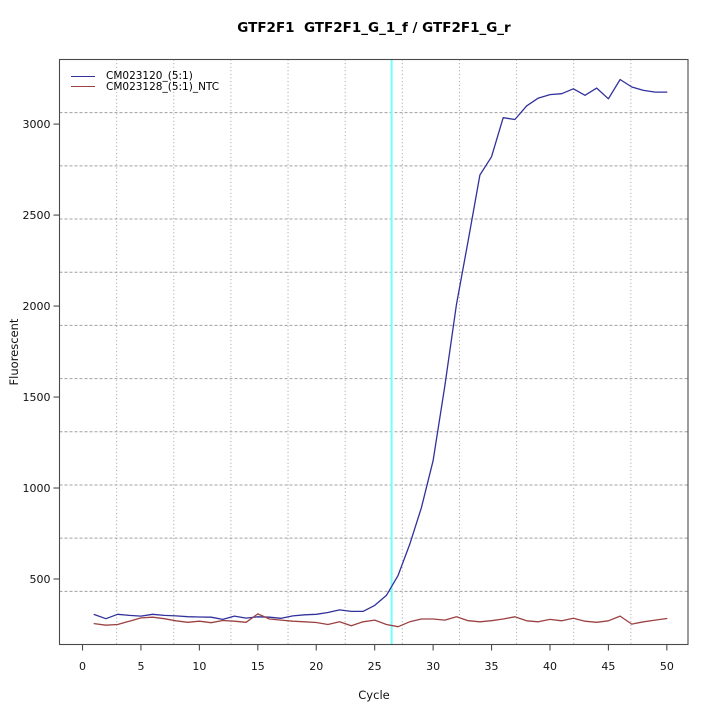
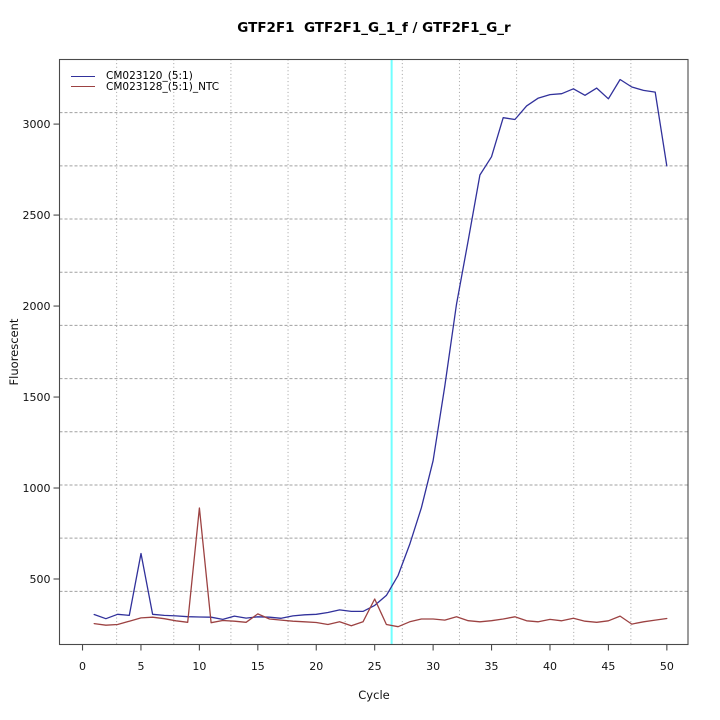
CM023120_(5:1)/5: 300 -> 640
CM023128_(5:1)_NTC/10: 270 -> 890
CM023128_(5:1)_NTC/25: 270 -> 390
CM023120_(5:1)/50: 3180 -> 2770
